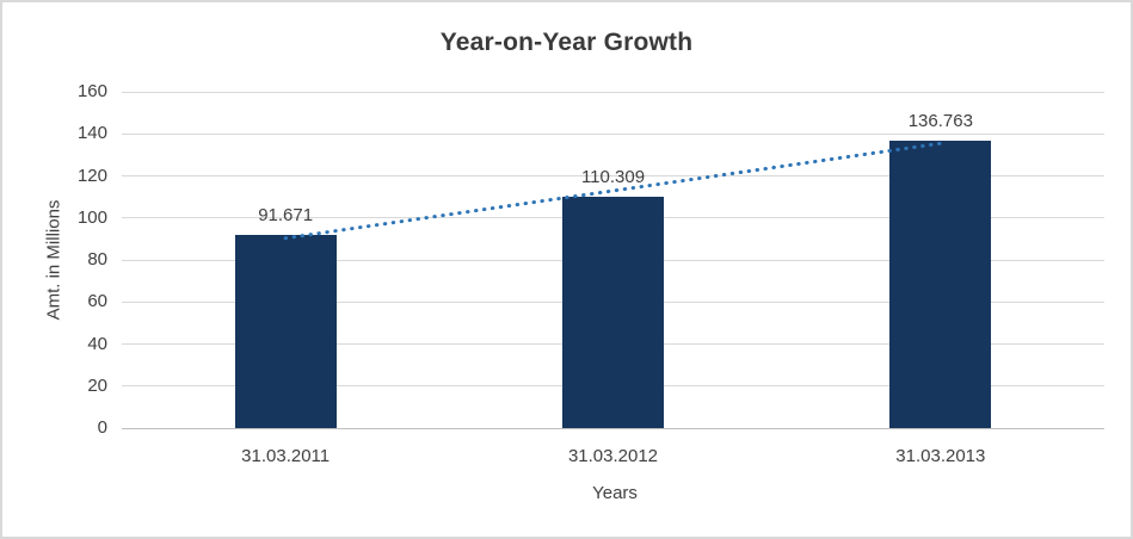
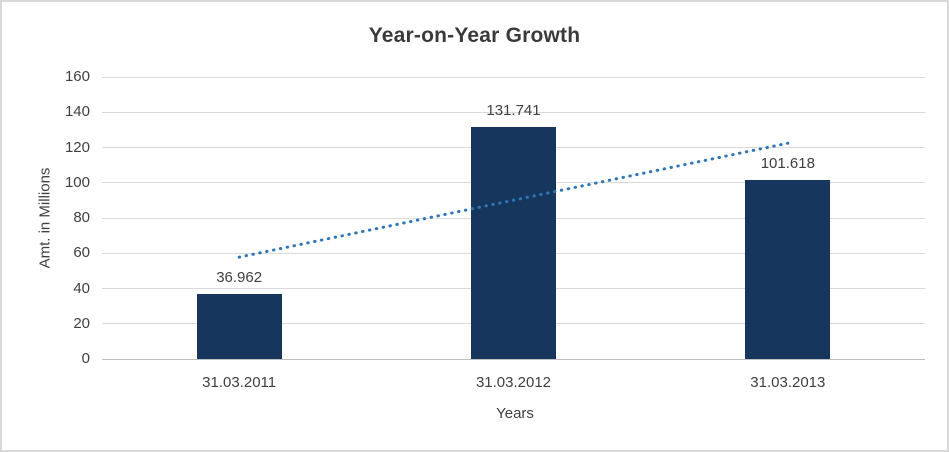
31.03.2011: 91.671 -> 36.962
31.03.2012: 110.309 -> 131.741
31.03.2013: 136.763 -> 101.618
